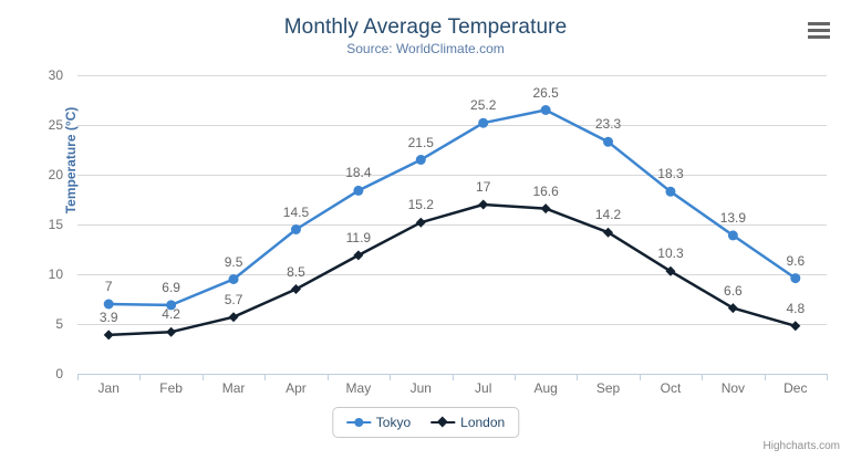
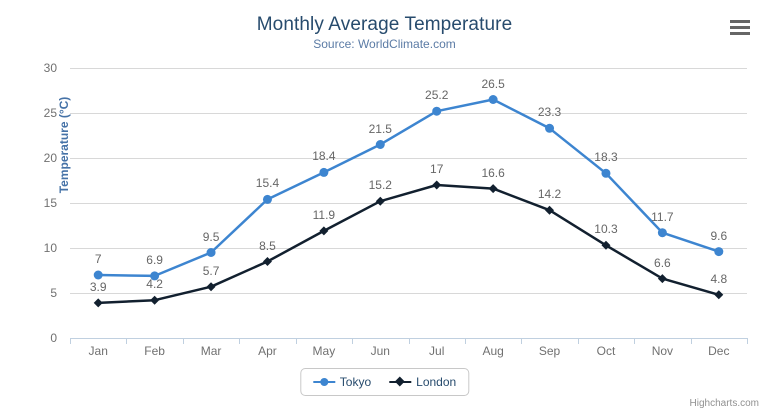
Tokyo/Apr: 14.5 -> 15.4
Tokyo/Nov: 13.9 -> 11.7
